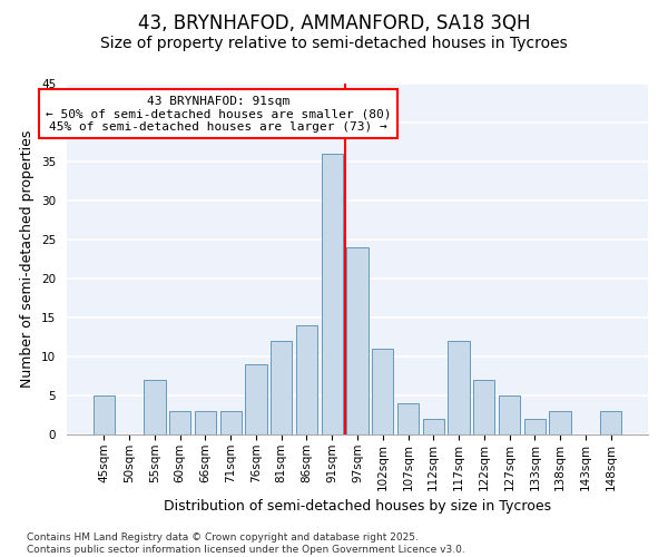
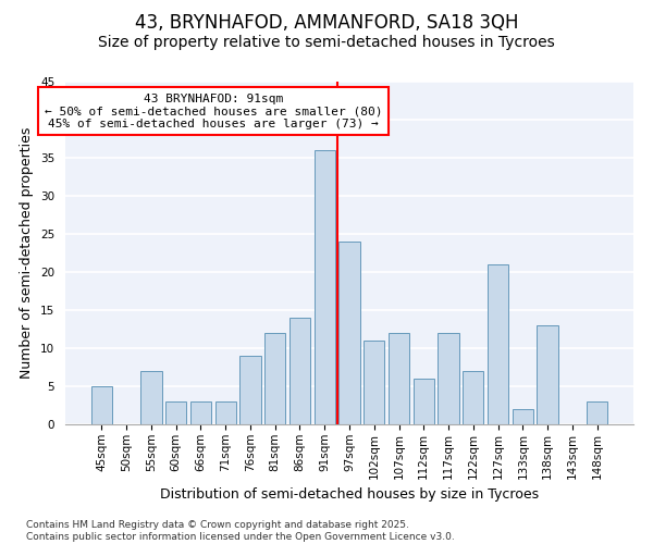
107sqm: 4 -> 12
112sqm: 2 -> 6
127sqm: 5 -> 21
138sqm: 3 -> 13
